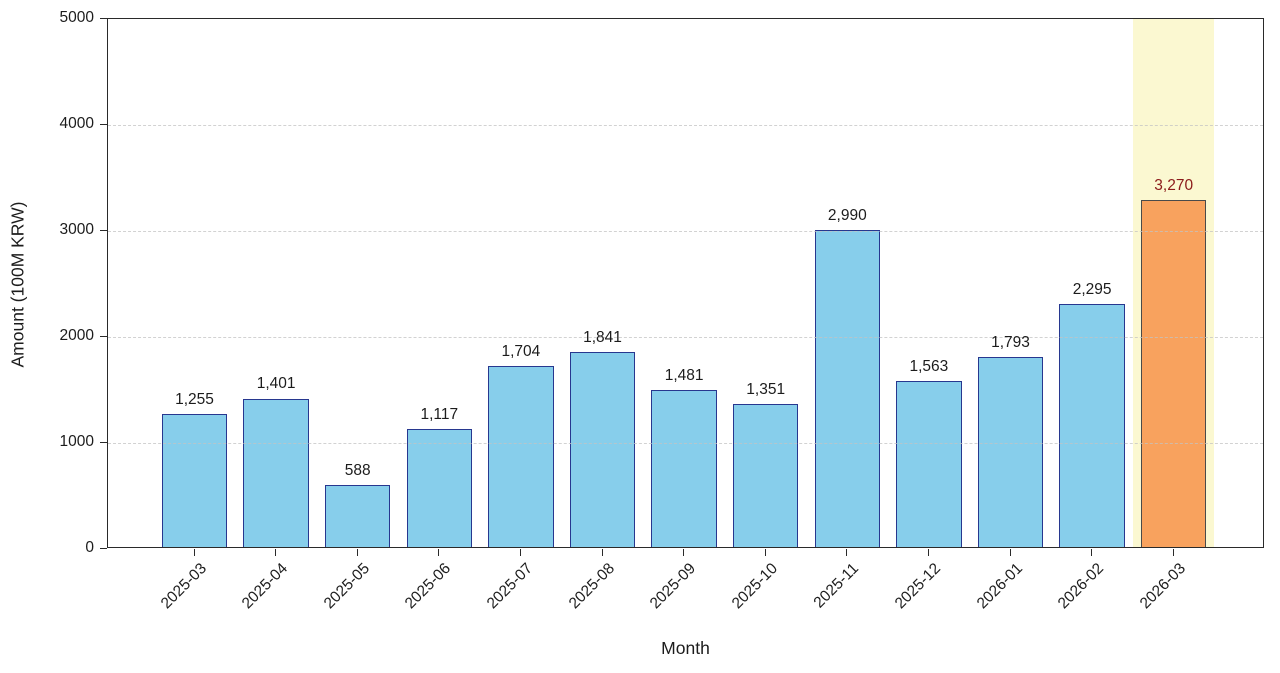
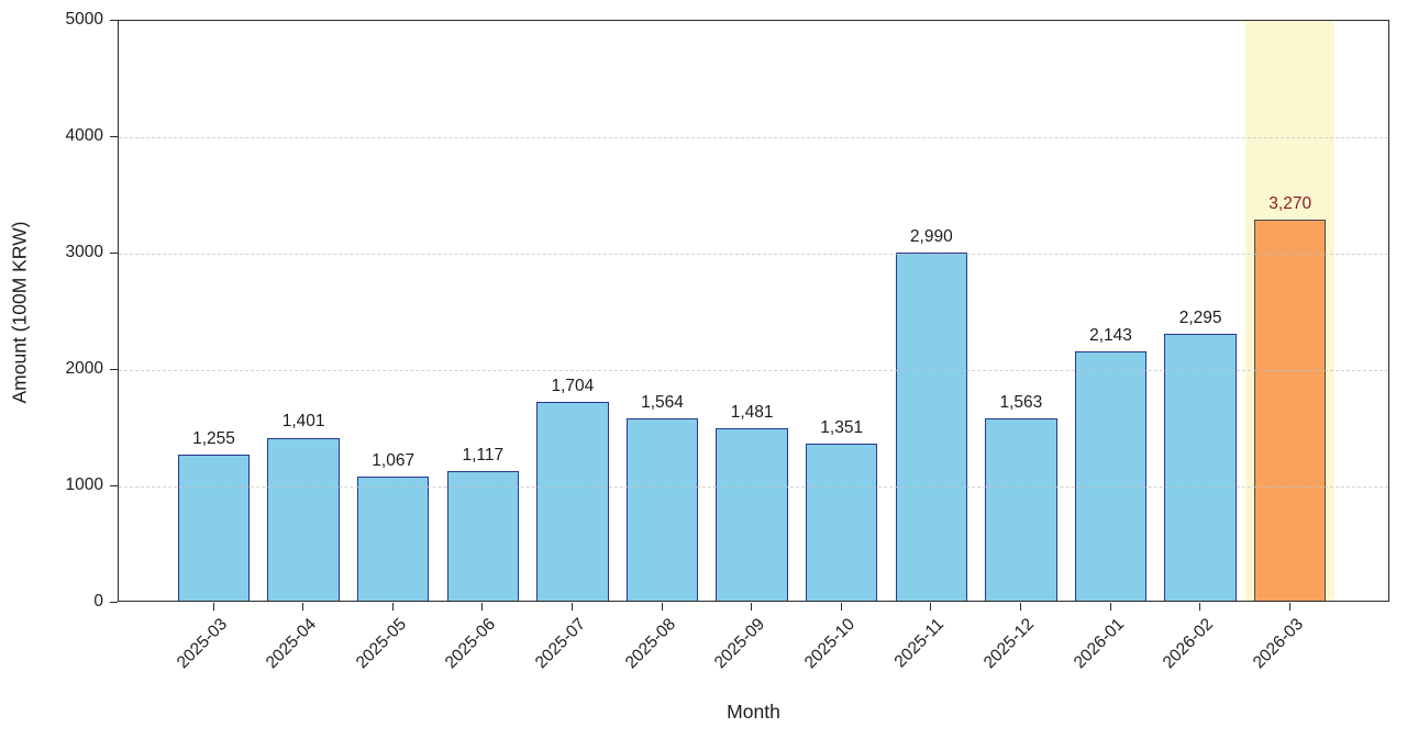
2025-05: 588 -> 1,067
2025-08: 1,841 -> 1,564
2026-01: 1,793 -> 2,143
